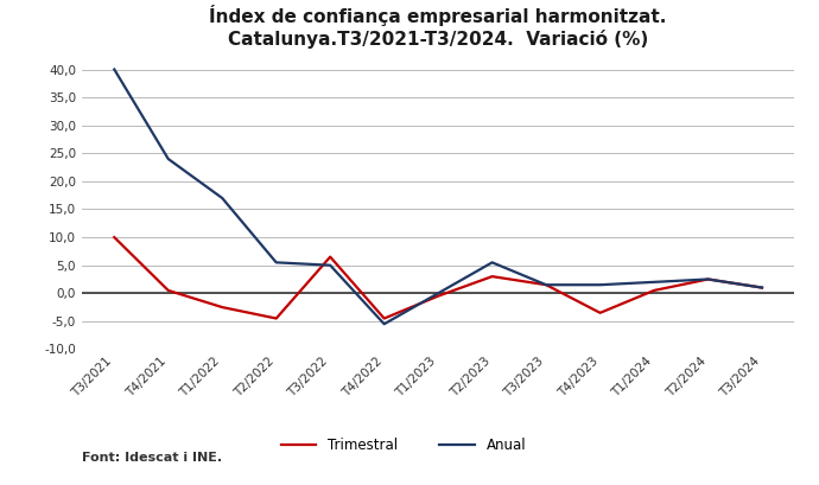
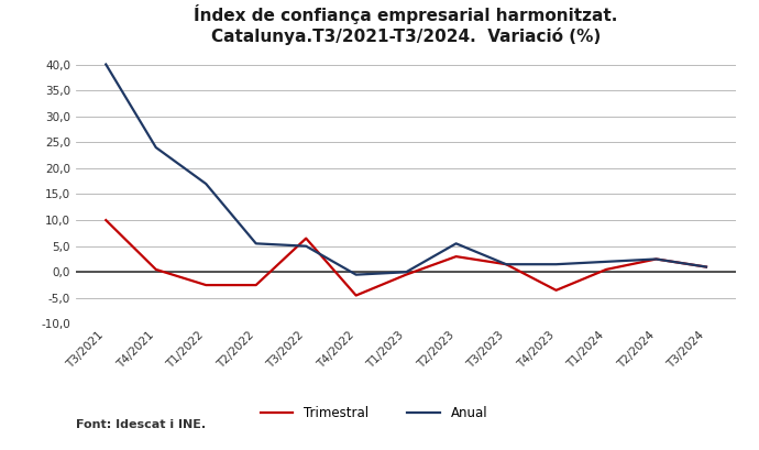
Trimestral/T2/2022: -4,5 -> -2,5
Anual/T4/2022: -5,5 -> -0,5
